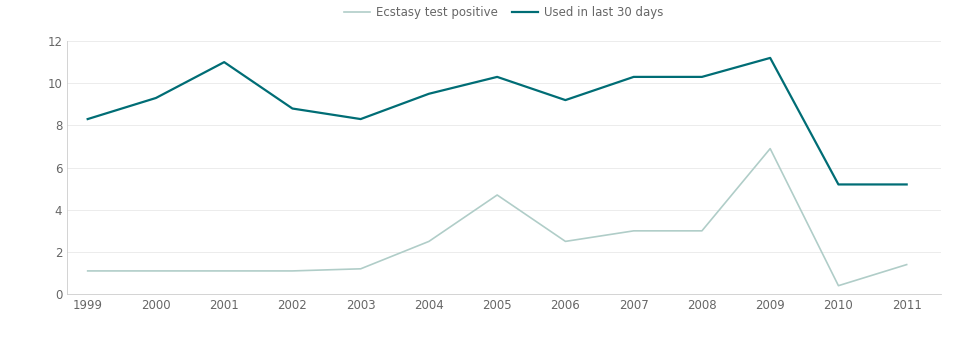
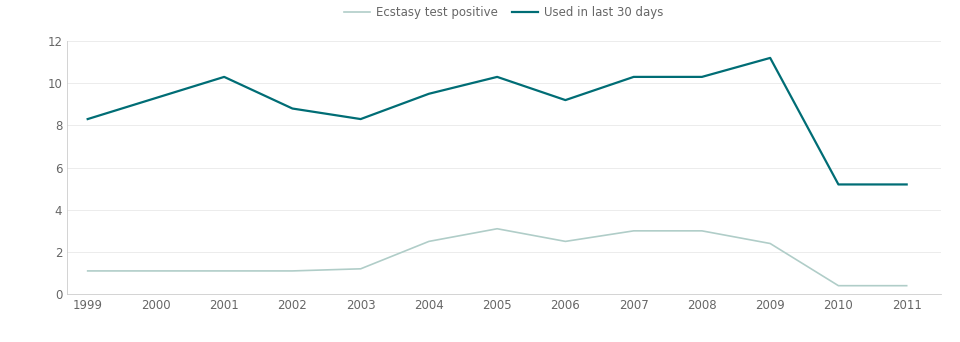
Used in last 30 days/2001: 11.0 -> 10.3
Ecstasy test positive/2005: 4.7 -> 3.1
Ecstasy test positive/2009: 6.9 -> 2.4
Ecstasy test positive/2011: 1.4 -> 0.4
